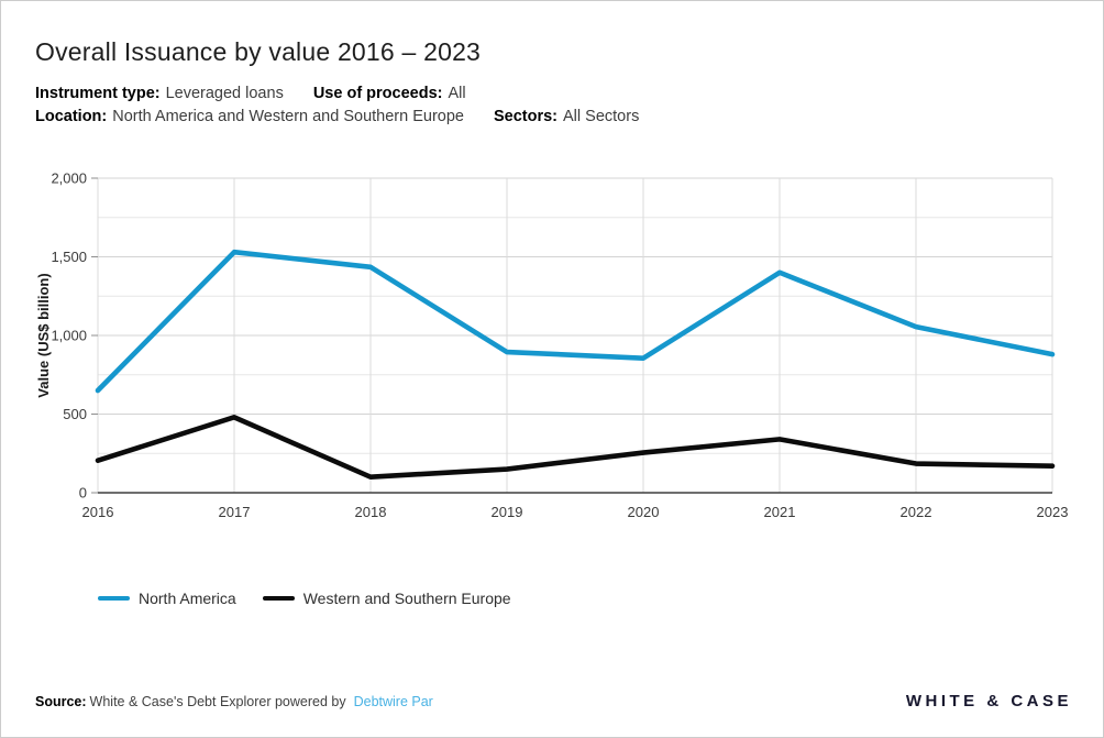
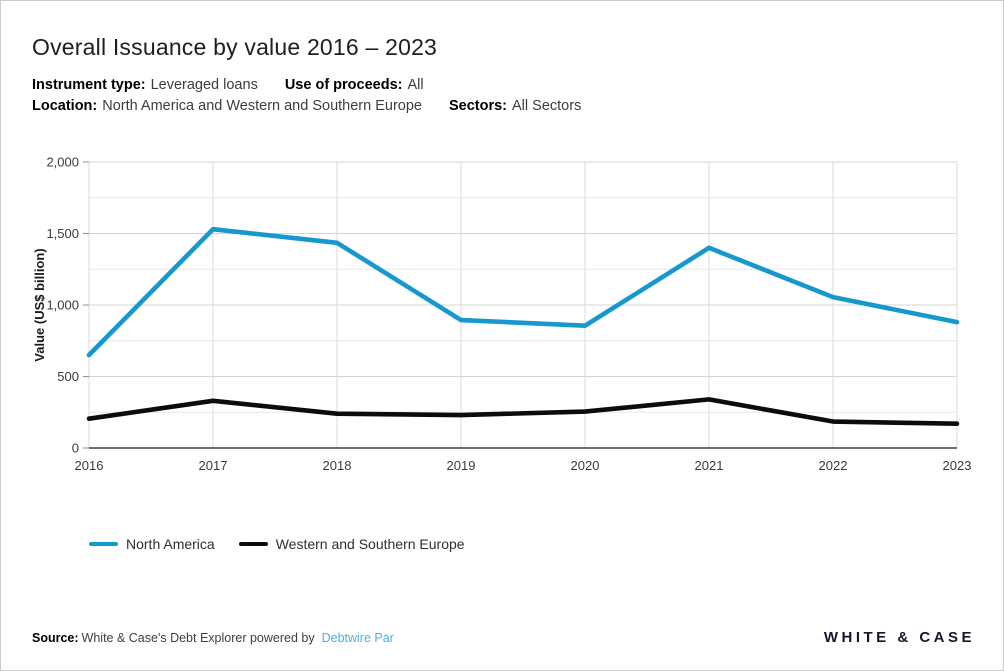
Western and Southern Europe/2017: 480 -> 330
Western and Southern Europe/2018: 100 -> 240
Western and Southern Europe/2019: 150 -> 230
